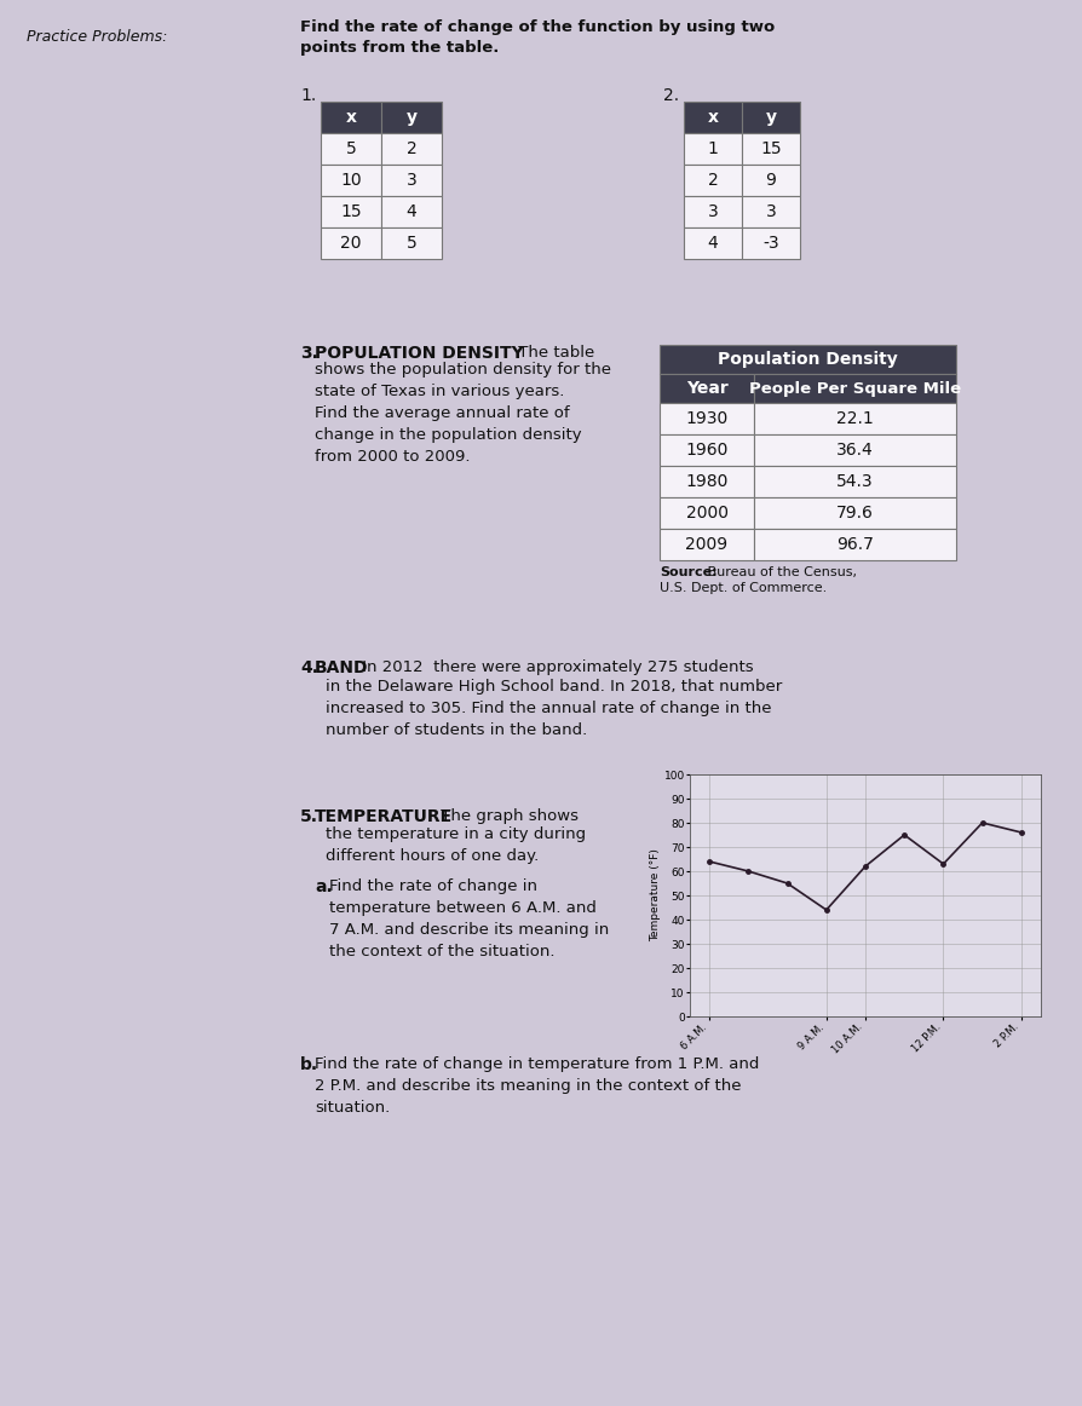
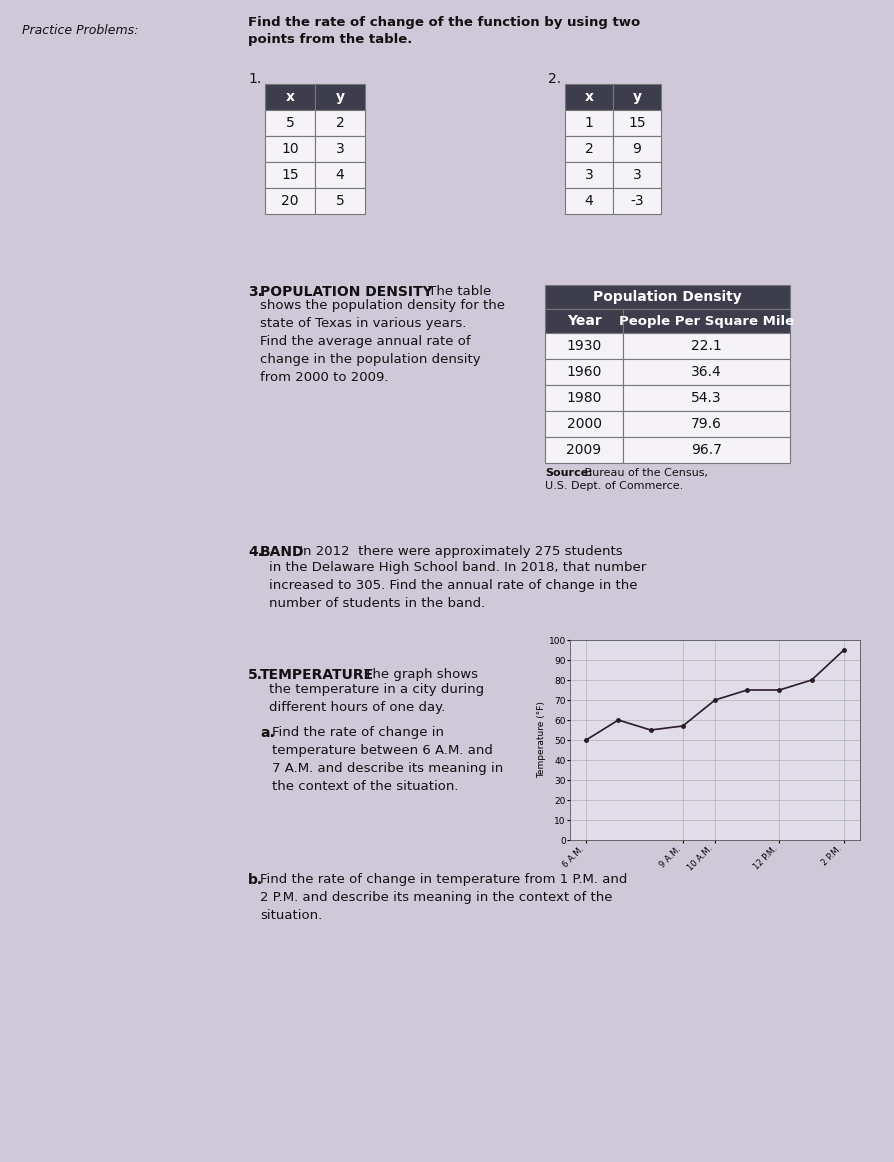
6 A.M.: 64 -> 50
9 A.M.: 44 -> 57
10 A.M.: 62 -> 70
12 P.M.: 63 -> 75
2 P.M.: 76 -> 95
